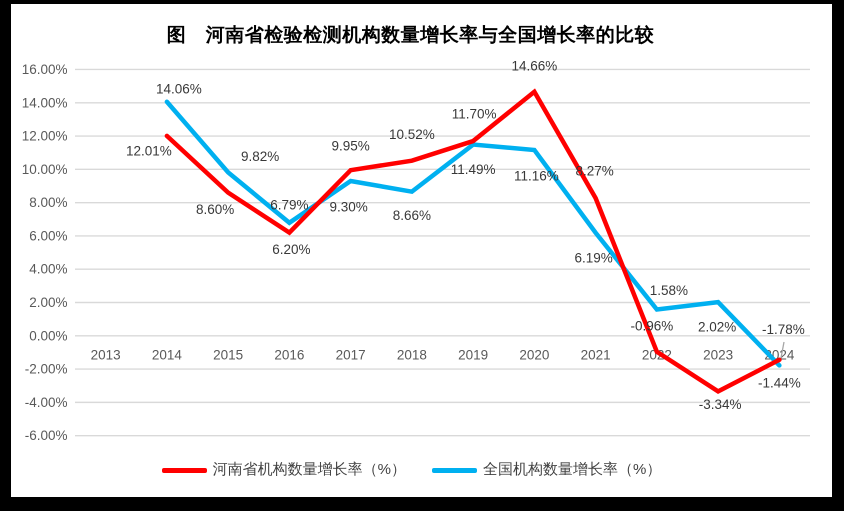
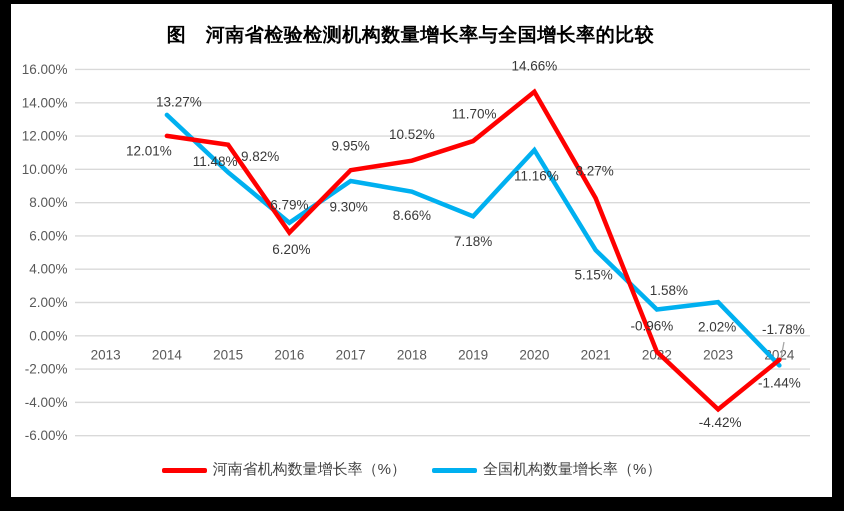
全国机构数量增长率（%）/2014: 14.06% -> 13.27%
河南省机构数量增长率（%）/2015: 8.60% -> 11.48%
全国机构数量增长率（%）/2019: 11.49% -> 7.18%
全国机构数量增长率（%）/2021: 6.19% -> 5.15%
河南省机构数量增长率（%）/2023: -3.34% -> -4.42%
